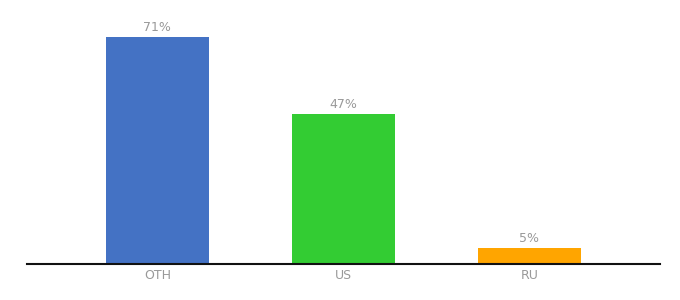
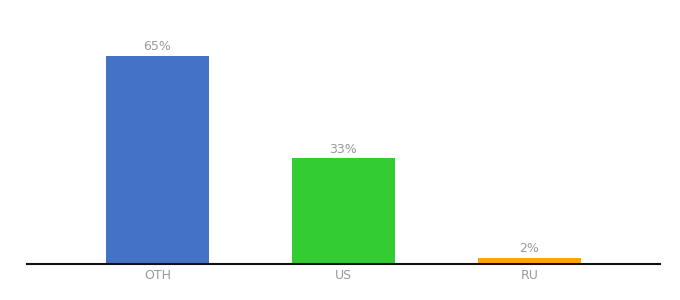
OTH: 71% -> 65%
US: 47% -> 33%
RU: 5% -> 2%
